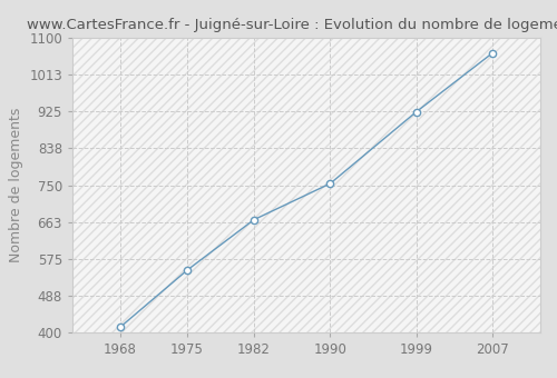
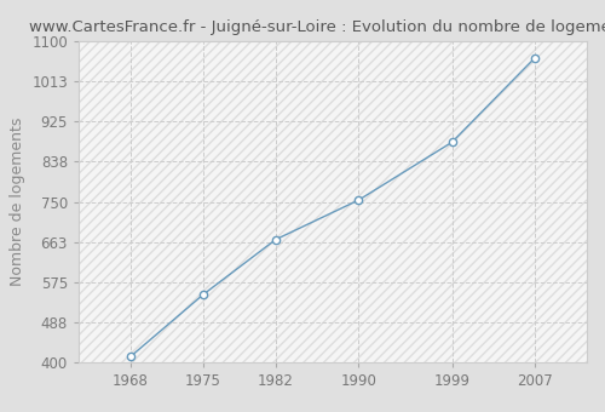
1999: 924 -> 880
